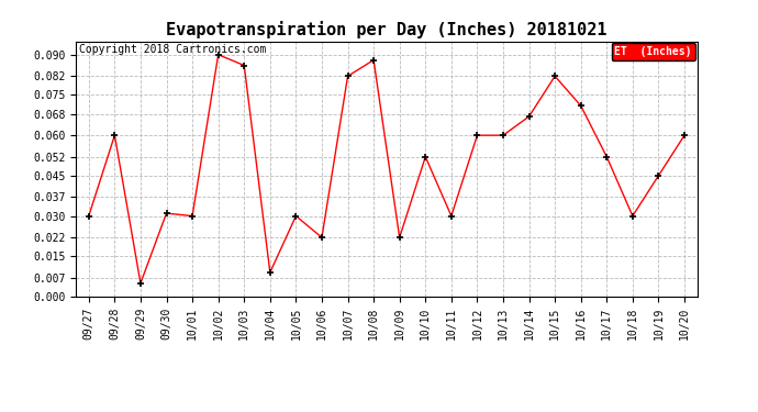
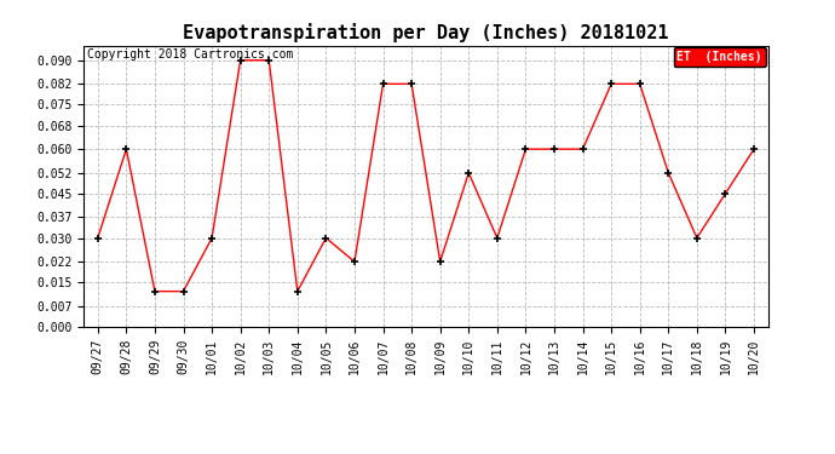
09/29: 0.005 -> 0.012
09/30: 0.031 -> 0.012
10/03: 0.086 -> 0.090
10/04: 0.009 -> 0.012
10/08: 0.088 -> 0.082
10/14: 0.067 -> 0.060
10/16: 0.071 -> 0.082
